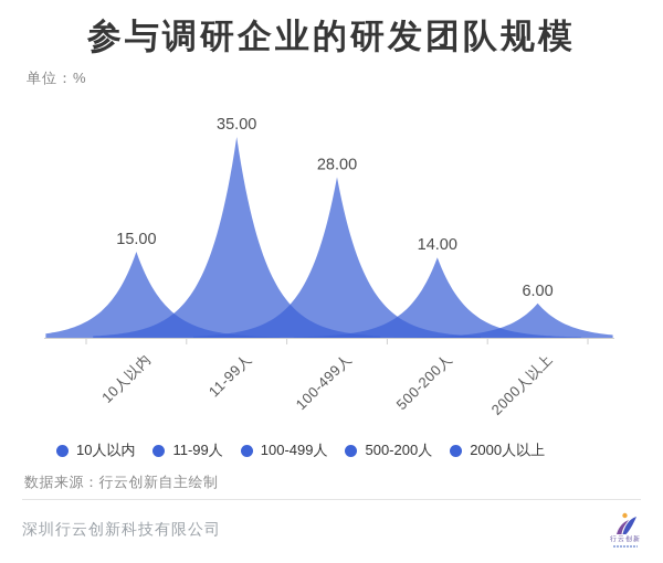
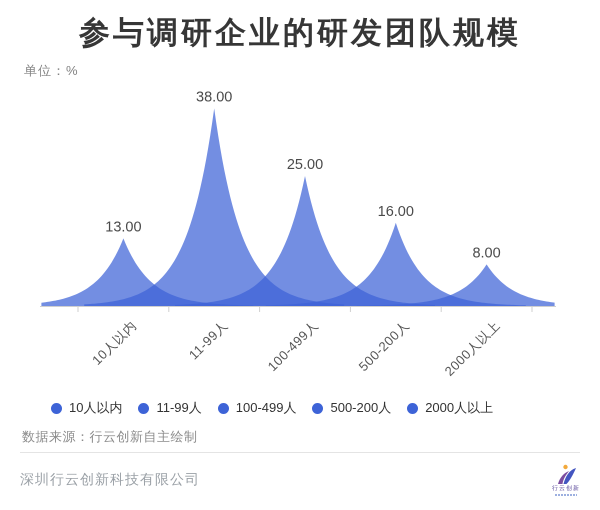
10人以内: 15.00 -> 13.00
11-99人: 35.00 -> 38.00
100-499人: 28.00 -> 25.00
500-200人: 14.00 -> 16.00
2000人以上: 6.00 -> 8.00
